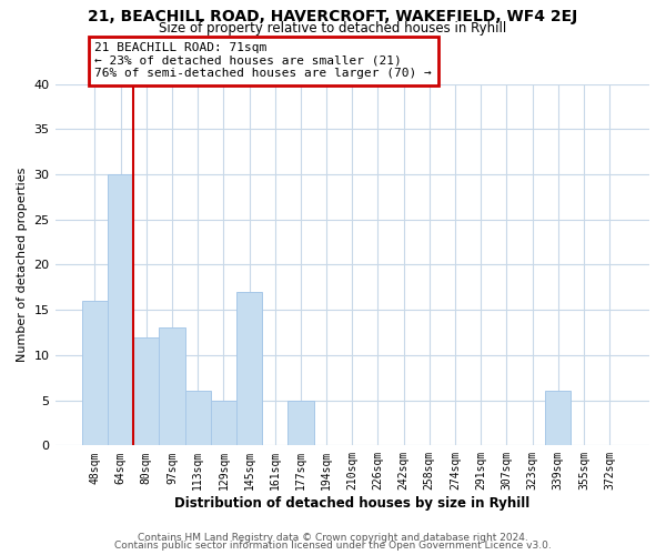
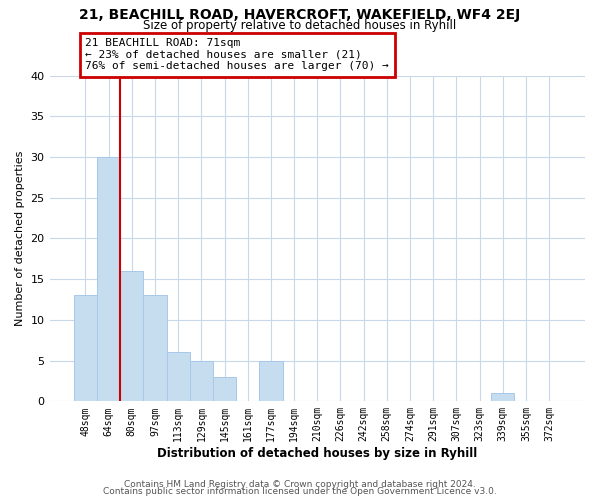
48sqm: 16 -> 13
80sqm: 12 -> 16
145sqm: 17 -> 3
339sqm: 6 -> 1
